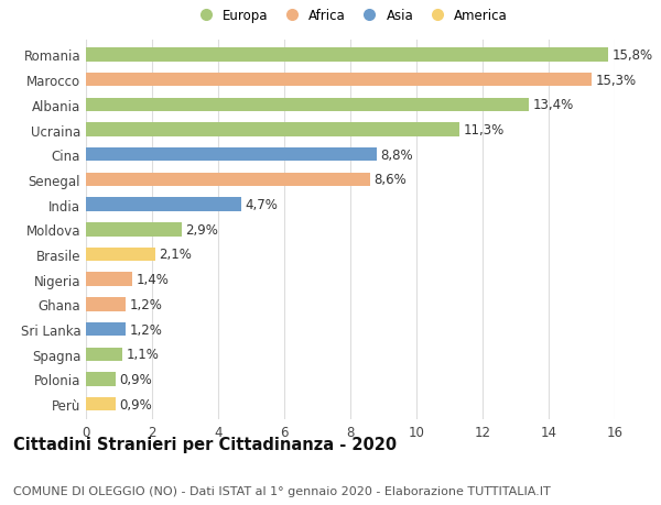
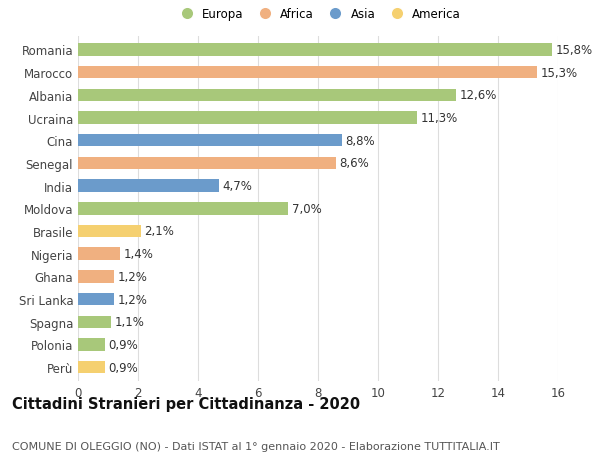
Albania: 13,4% -> 12,6%
Moldova: 2,9% -> 7,0%
